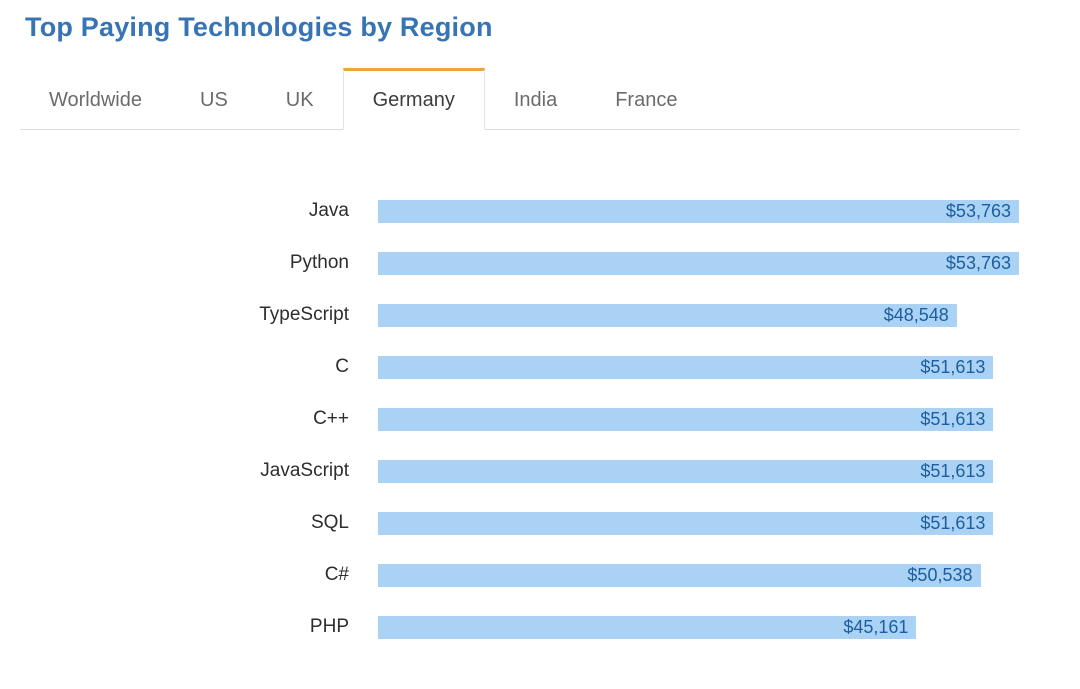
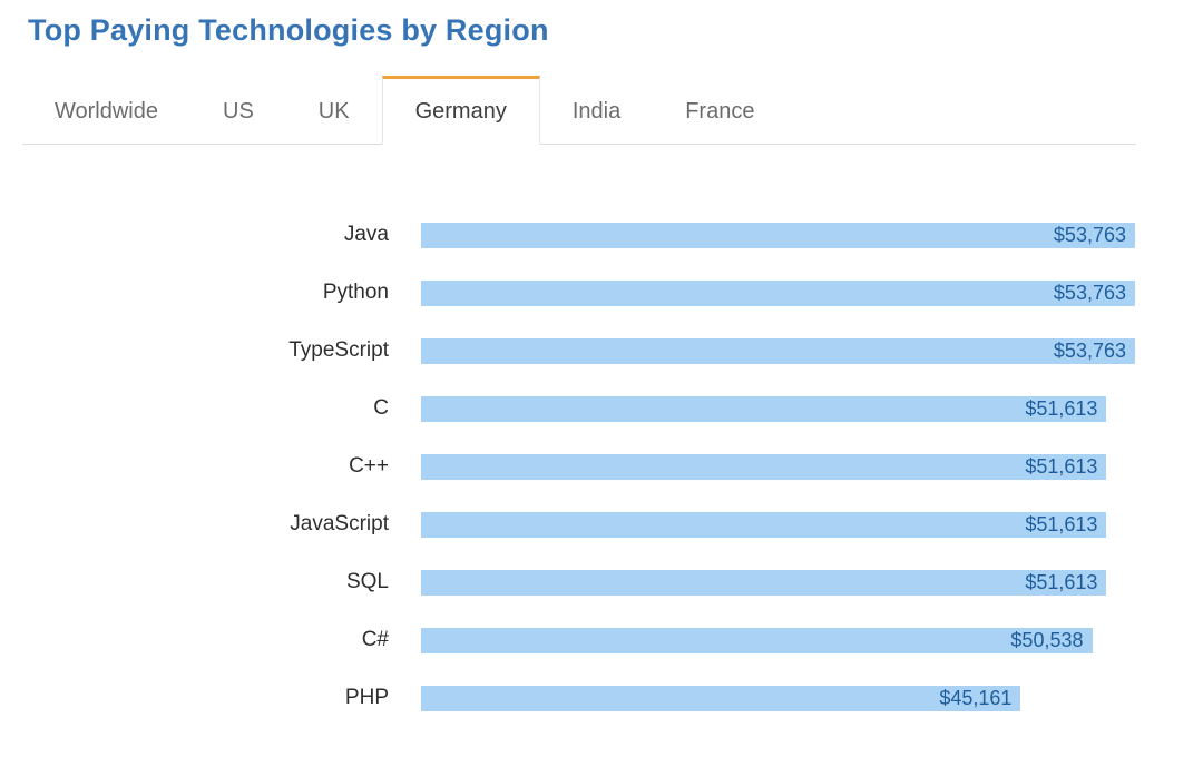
TypeScript: $48,548 -> $53,763
